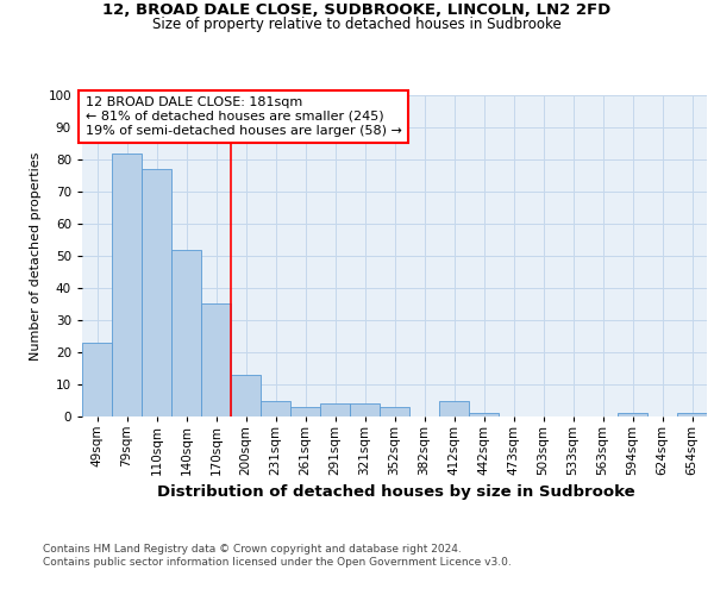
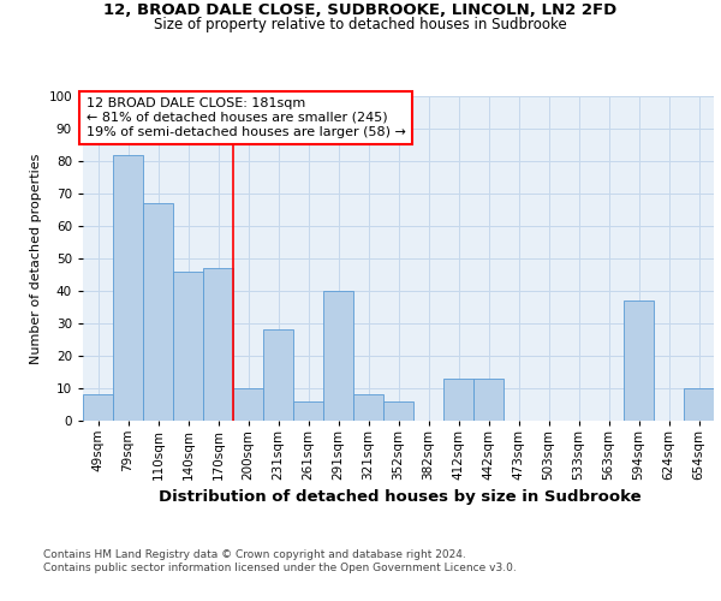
49sqm: 23 -> 8
110sqm: 77 -> 67
140sqm: 52 -> 46
170sqm: 35 -> 47
200sqm: 13 -> 10
231sqm: 5 -> 28
261sqm: 3 -> 6
291sqm: 4 -> 40
321sqm: 4 -> 8
352sqm: 3 -> 6
412sqm: 5 -> 13
442sqm: 1 -> 13
594sqm: 1 -> 37
654sqm: 1 -> 10
